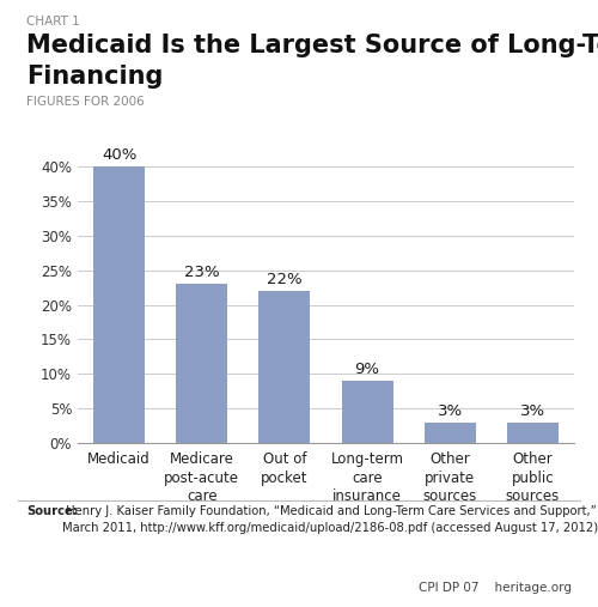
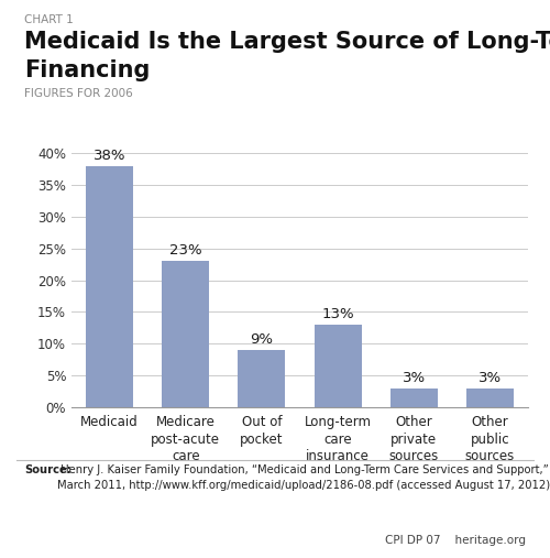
Medicaid: 40% -> 38%
Out of pocket: 22% -> 9%
Long-term care insurance: 9% -> 13%
